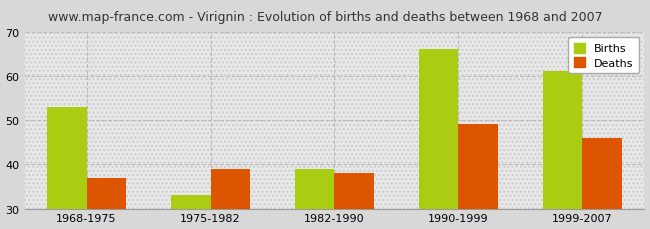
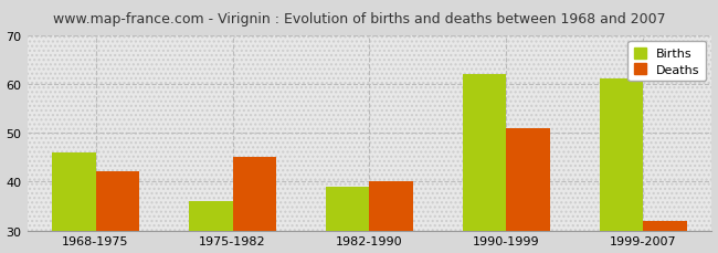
Births/1968-1975: 53 -> 46
Deaths/1968-1975: 37 -> 42
Births/1975-1982: 33 -> 36
Deaths/1975-1982: 39 -> 45
Deaths/1982-1990: 38 -> 40
Births/1990-1999: 66 -> 62
Deaths/1990-1999: 49 -> 51
Deaths/1999-2007: 46 -> 32
